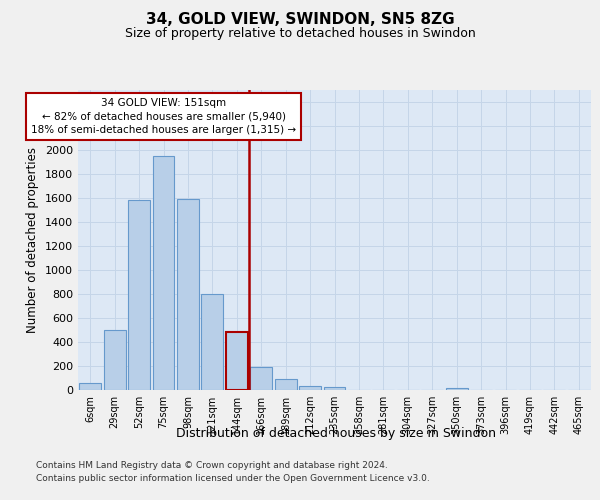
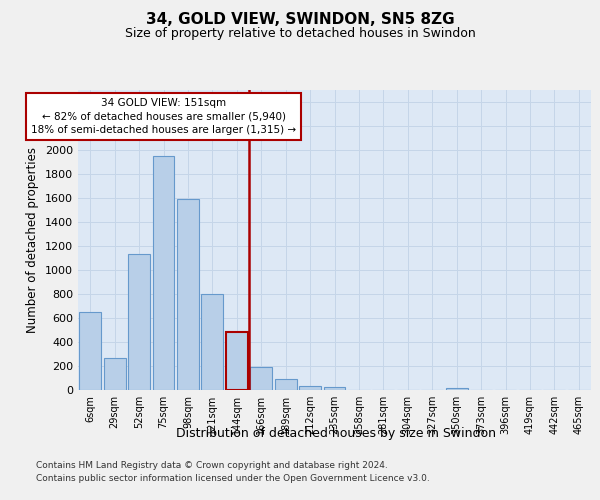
6sqm: 60 -> 650
29sqm: 500 -> 270
52sqm: 1580 -> 1130
